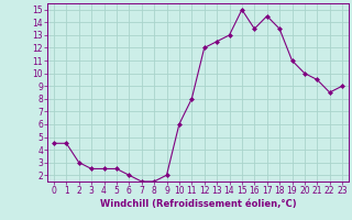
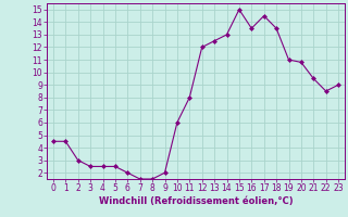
20: 10.0 -> 10.8
